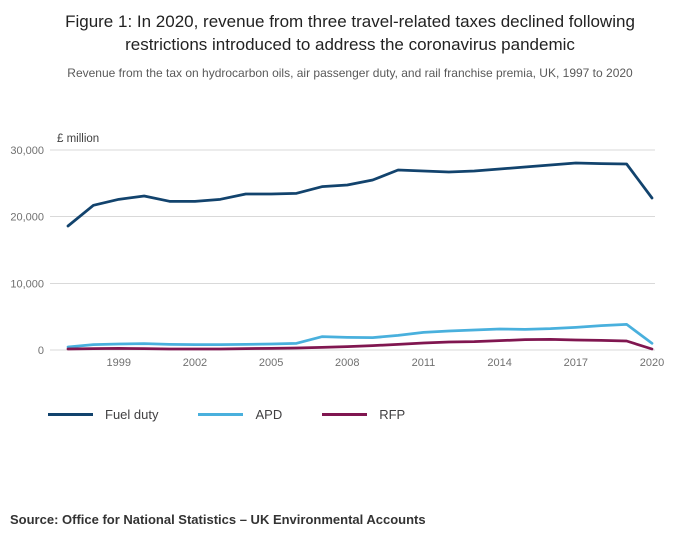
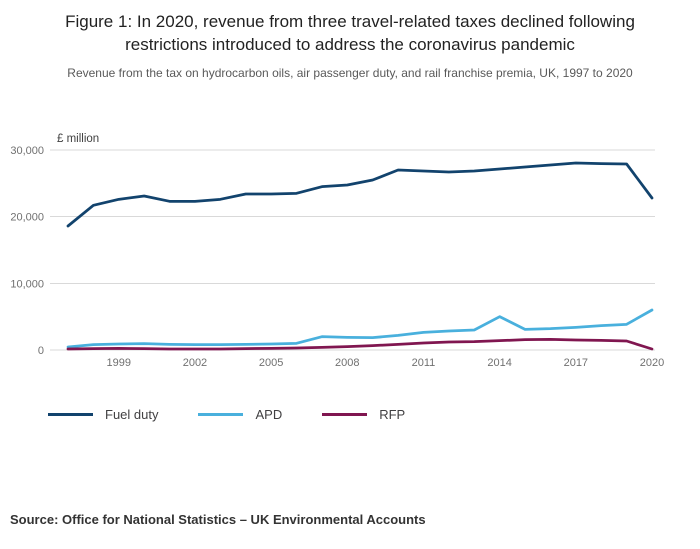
APD/2014: 3000 -> 5000
APD/2020: 1000 -> 6000
